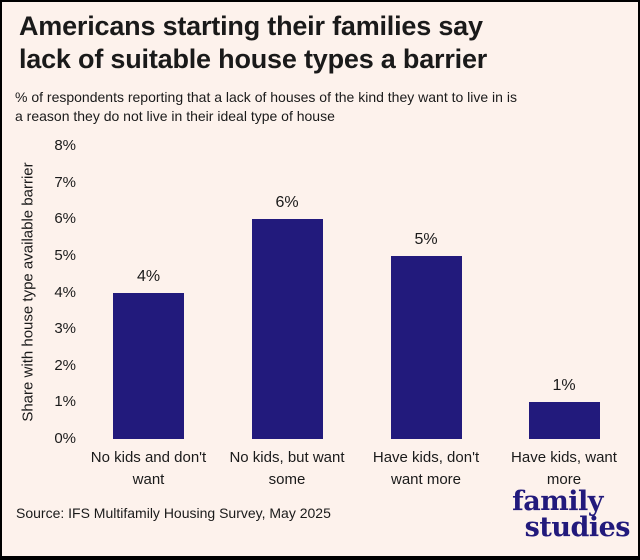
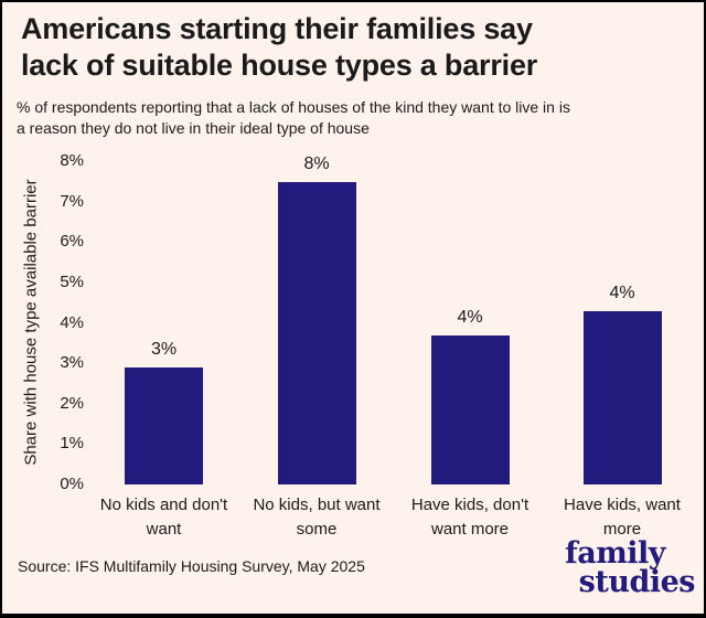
No kids and don't want: 4% -> 3%
No kids, but want some: 6% -> 8%
Have kids, don't want more: 5% -> 4%
Have kids, want more: 1% -> 4%
